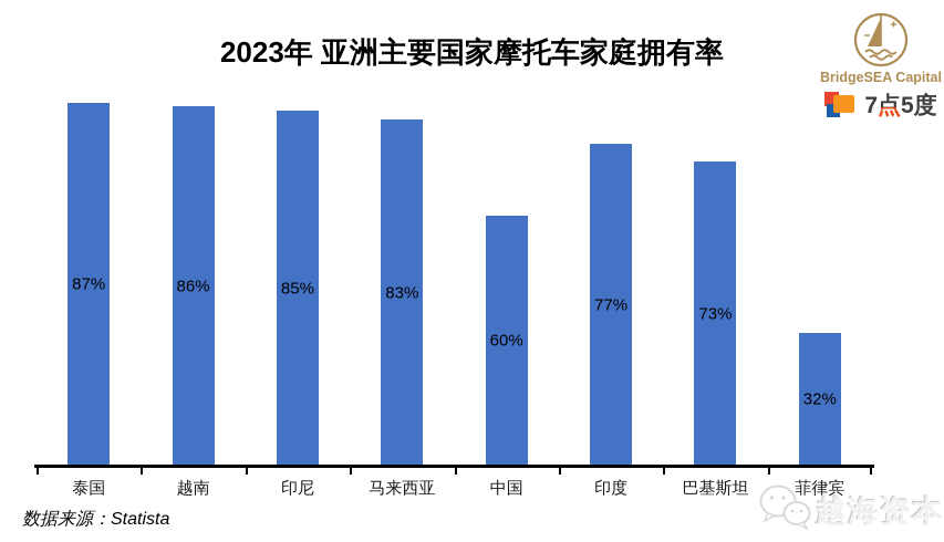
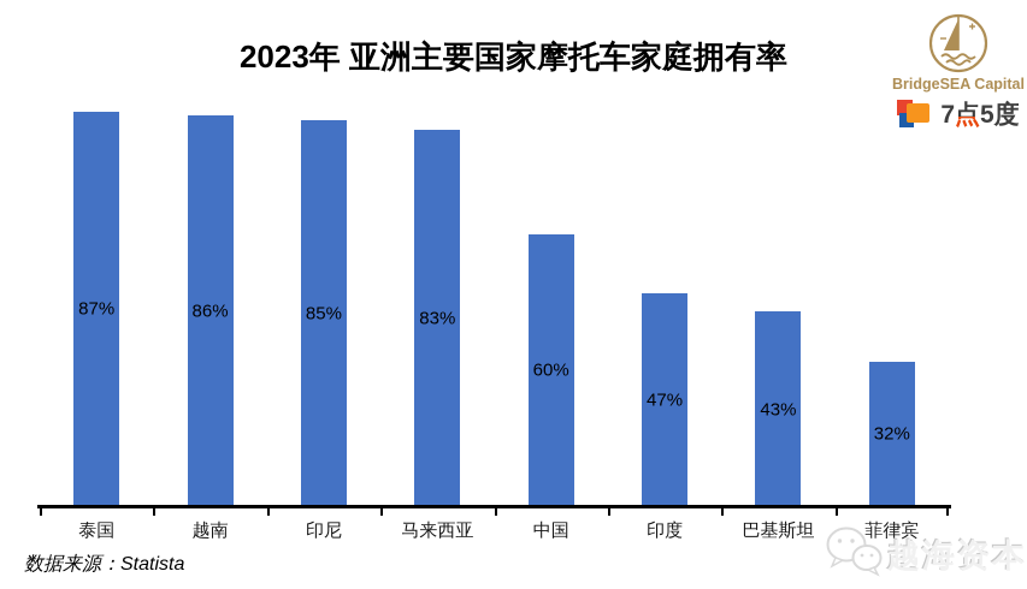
印度: 77% -> 47%
巴基斯坦: 73% -> 43%
